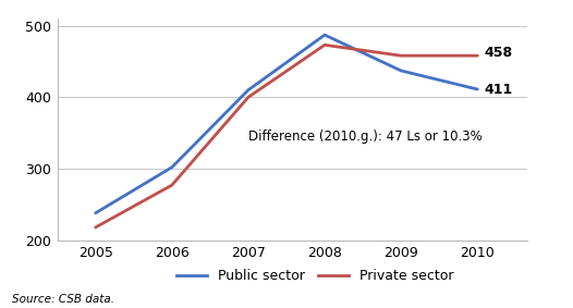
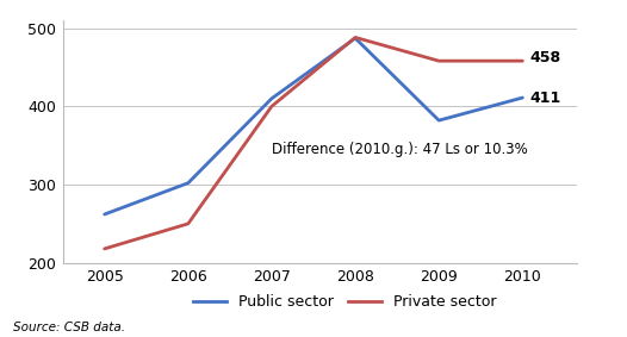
Public sector/2005: 238 -> 262
Private sector/2006: 277 -> 250
Private sector/2008: 473 -> 488
Public sector/2009: 437 -> 382
